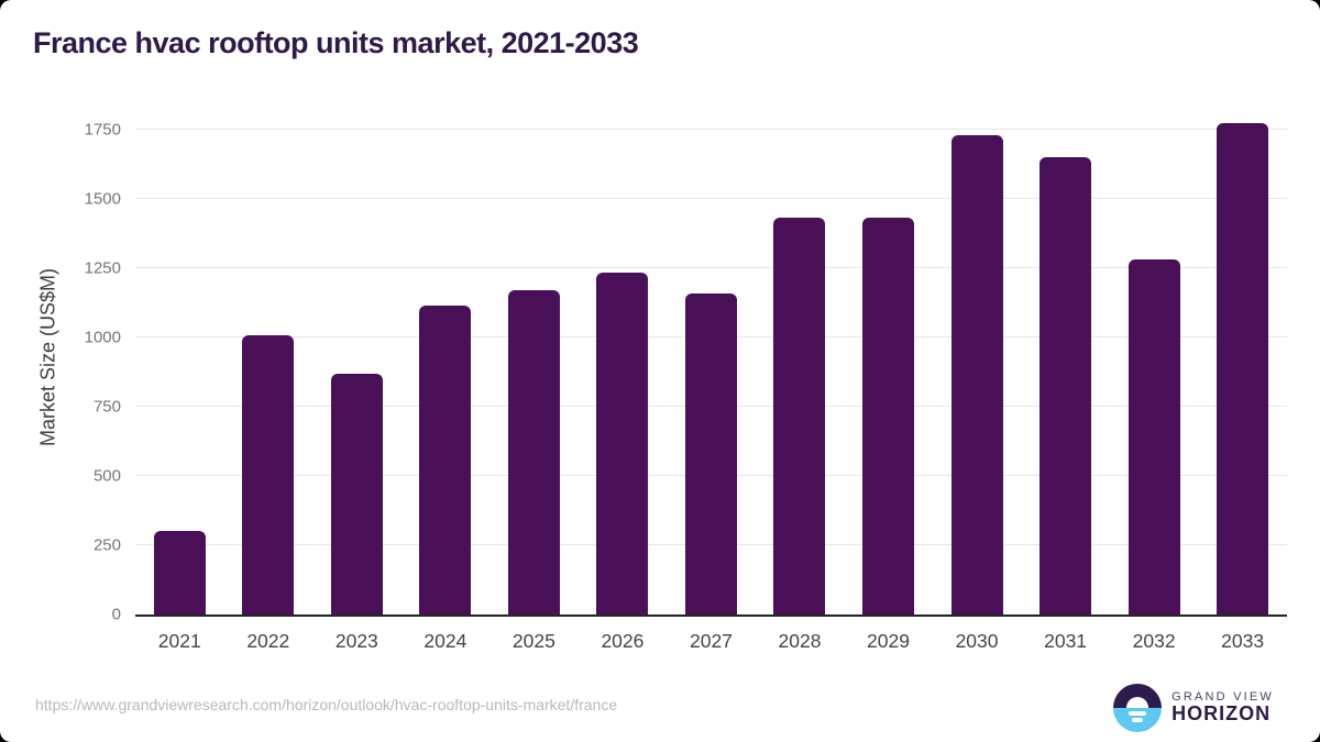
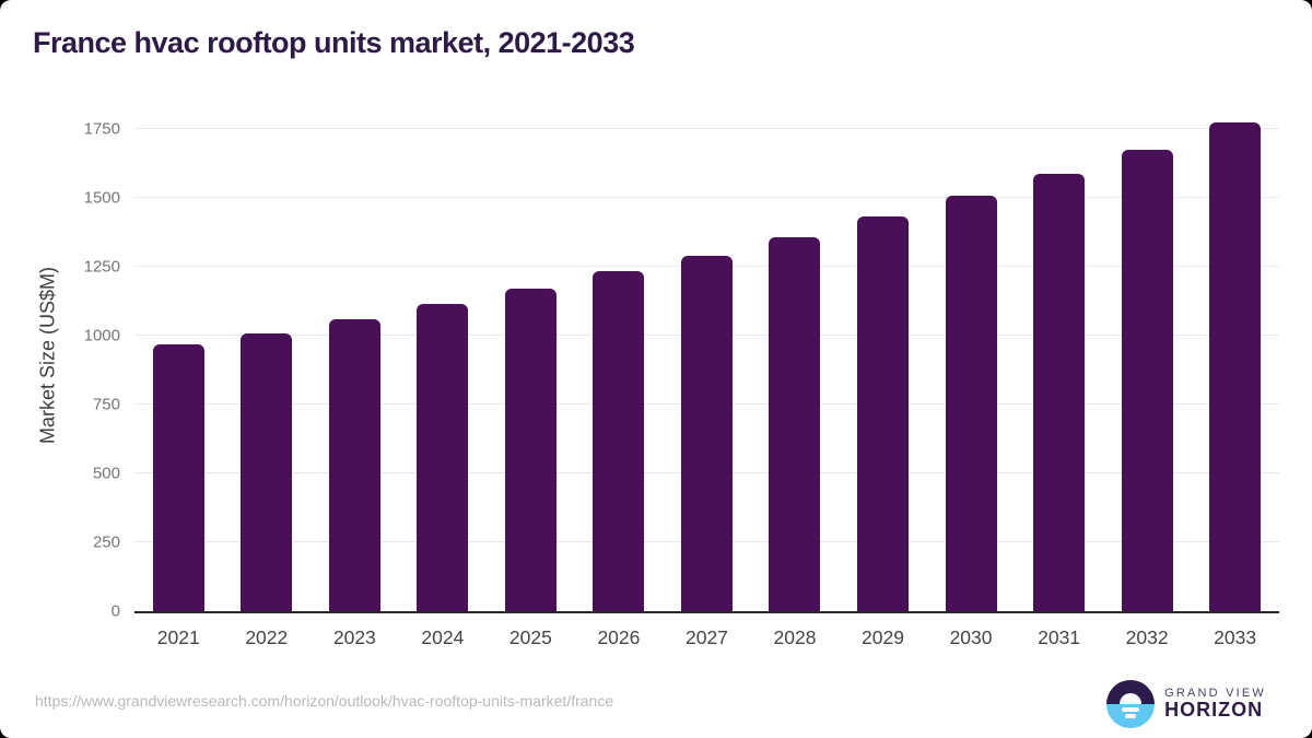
2021: 300 -> 970
2023: 870 -> 1060
2027: 1160 -> 1290
2028: 1430 -> 1360
2030: 1730 -> 1510
2031: 1650 -> 1590
2032: 1280 -> 1670
